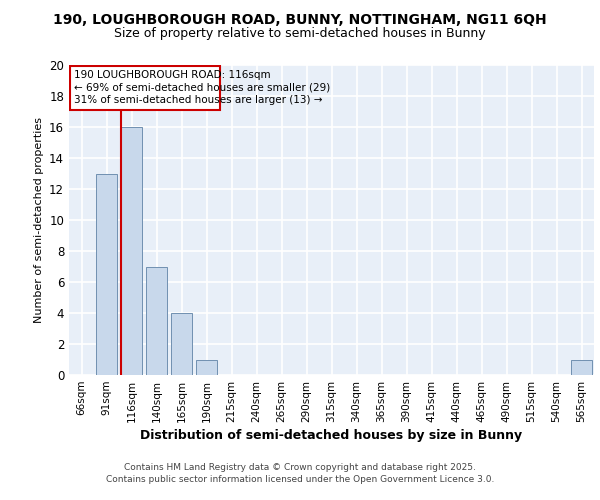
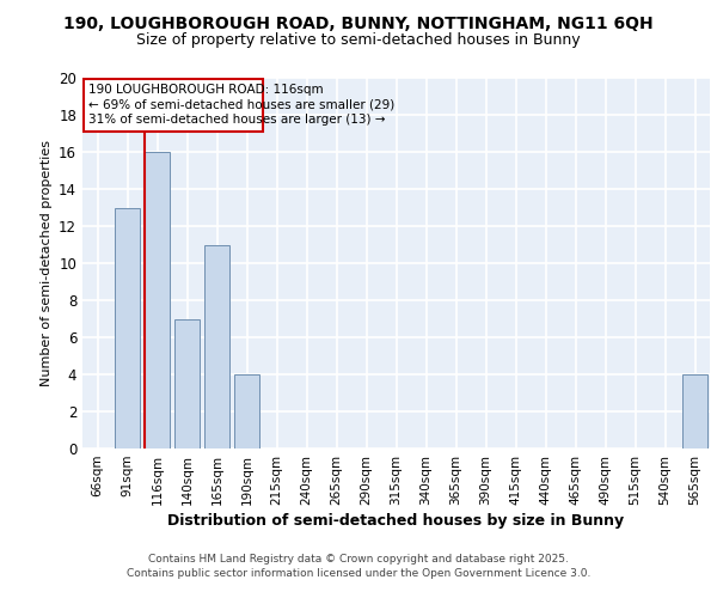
165sqm: 4 -> 11
190sqm: 1 -> 4
565sqm: 1 -> 4
